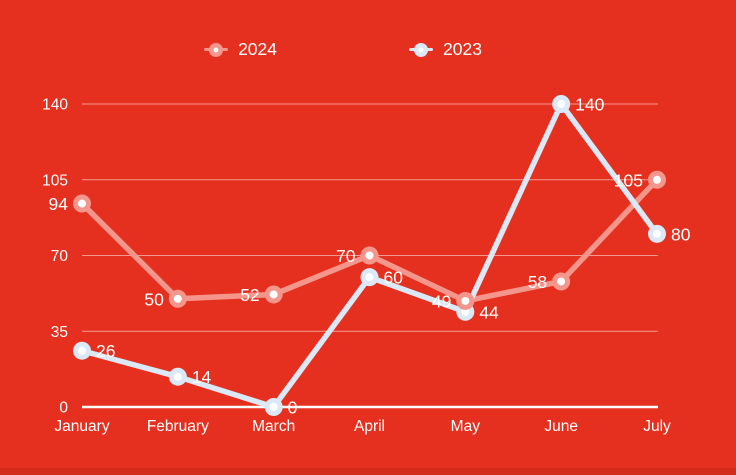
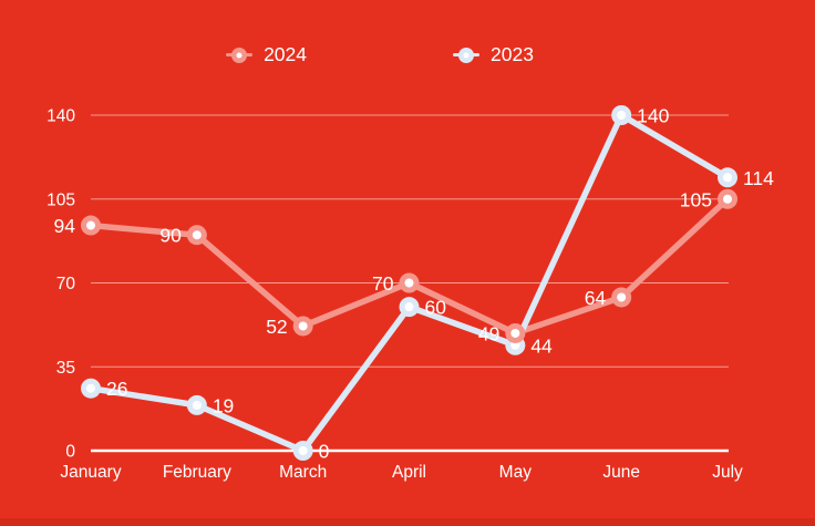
2024/February: 50 -> 90
2023/February: 14 -> 19
2024/June: 58 -> 64
2023/July: 80 -> 114
